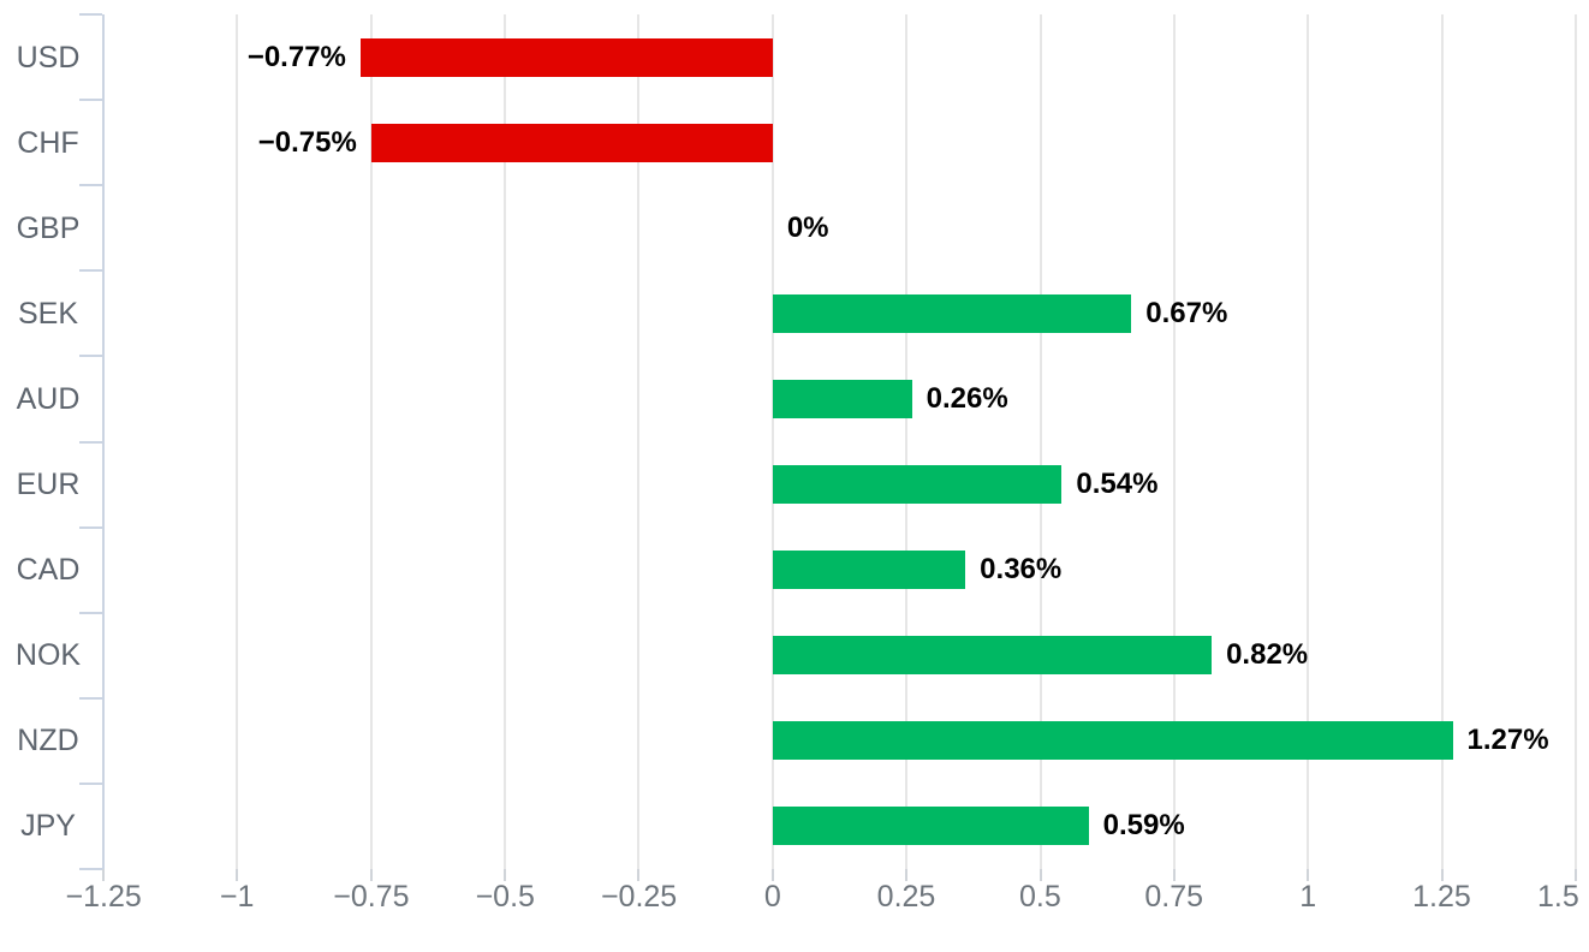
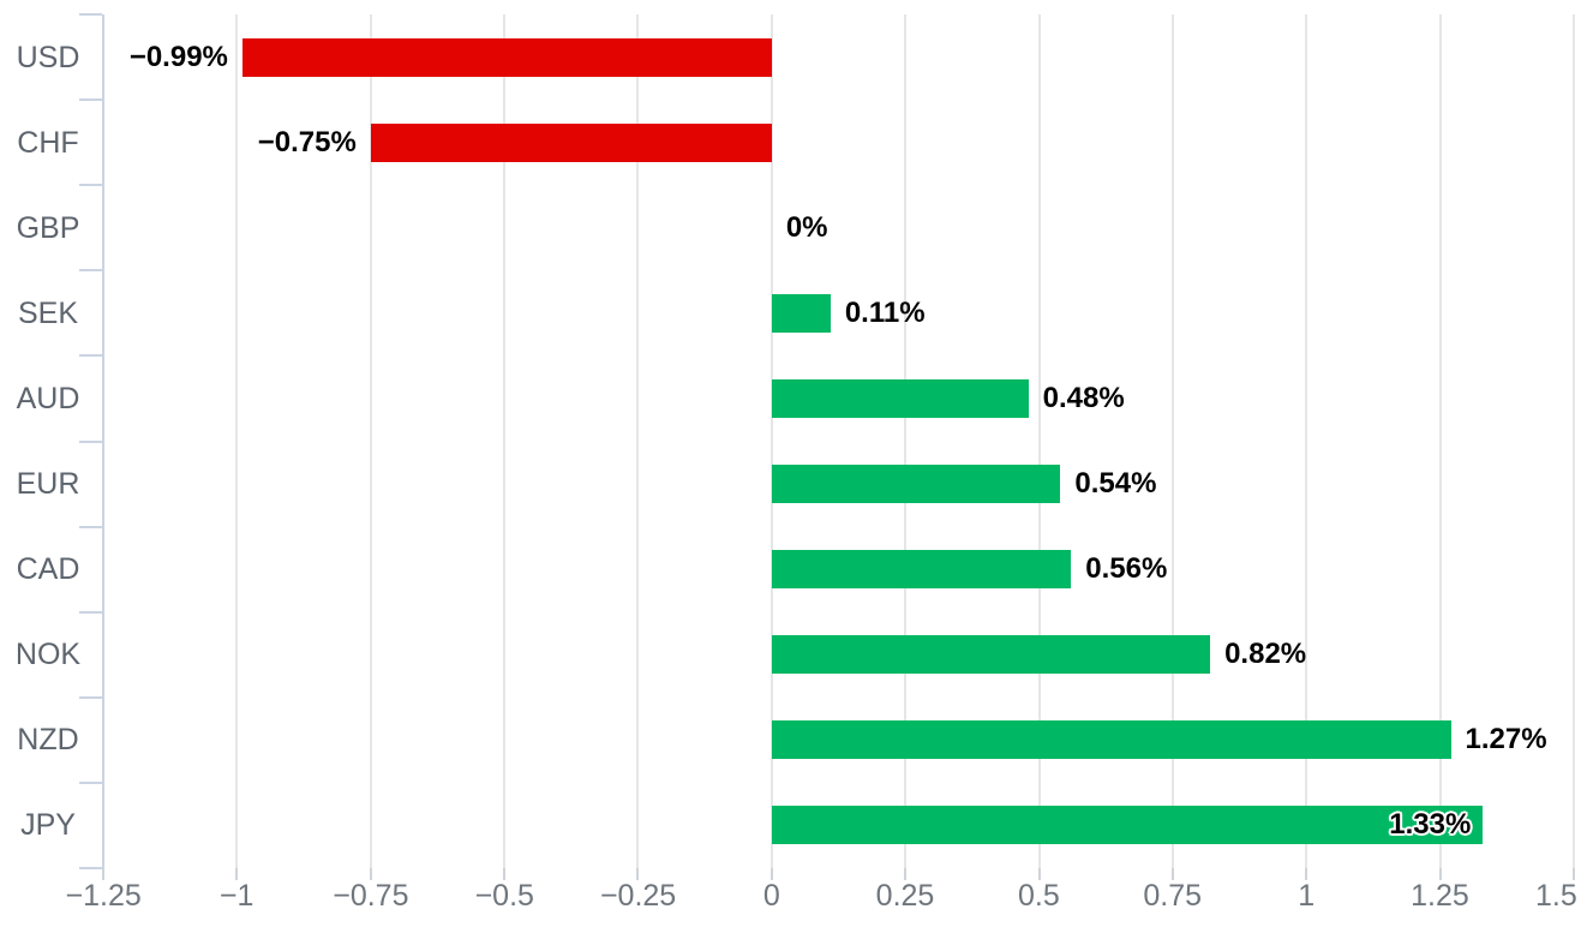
USD: −0.77% -> −0.99%
SEK: 0.67% -> 0.11%
AUD: 0.26% -> 0.48%
CAD: 0.36% -> 0.56%
JPY: 0.59% -> 1.33%
